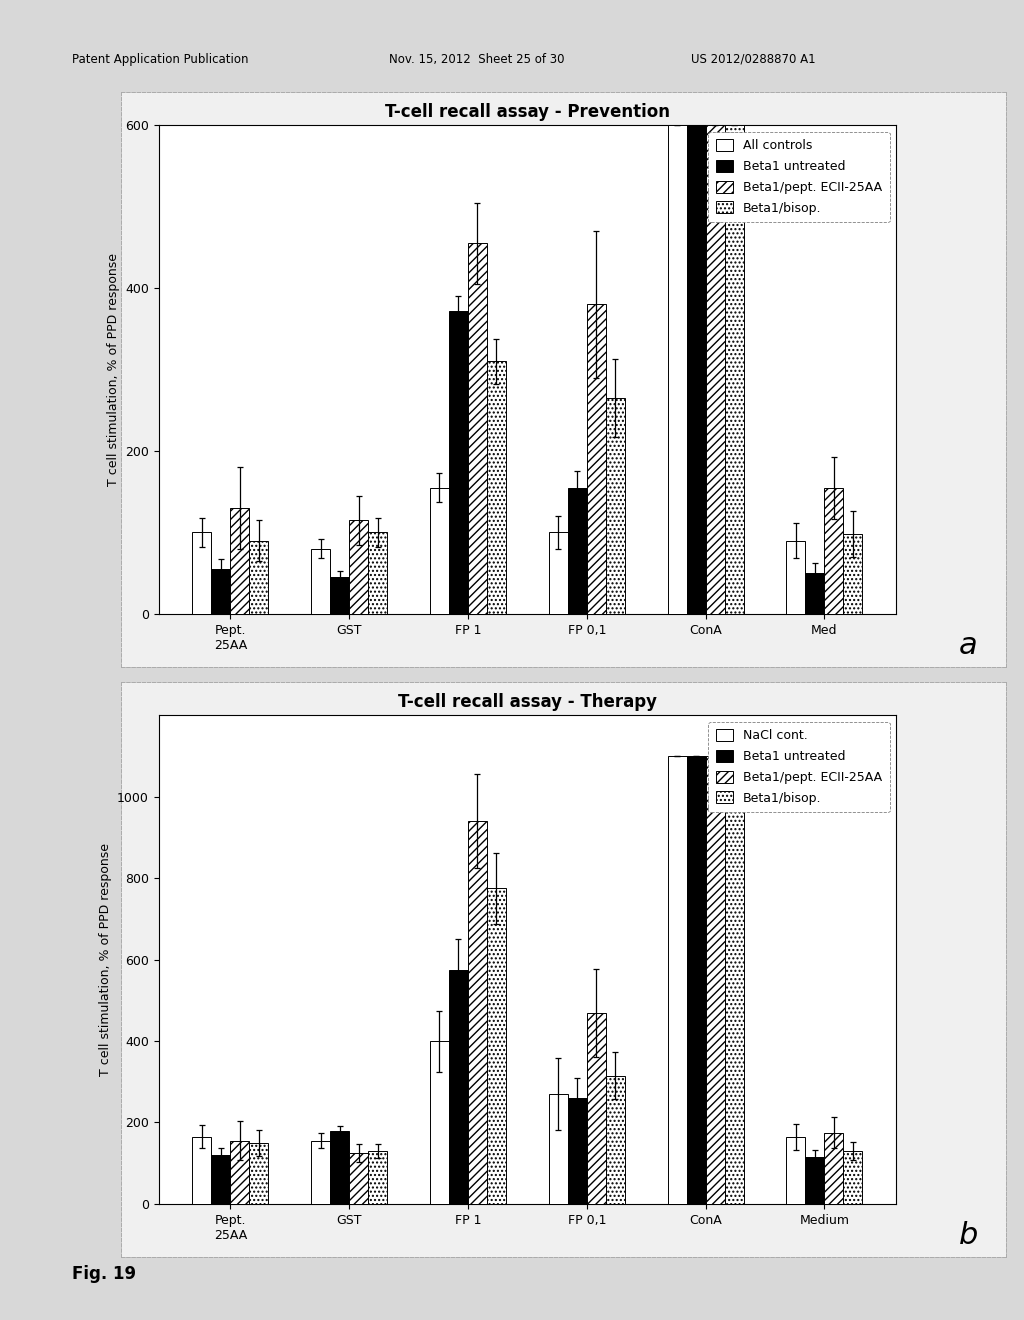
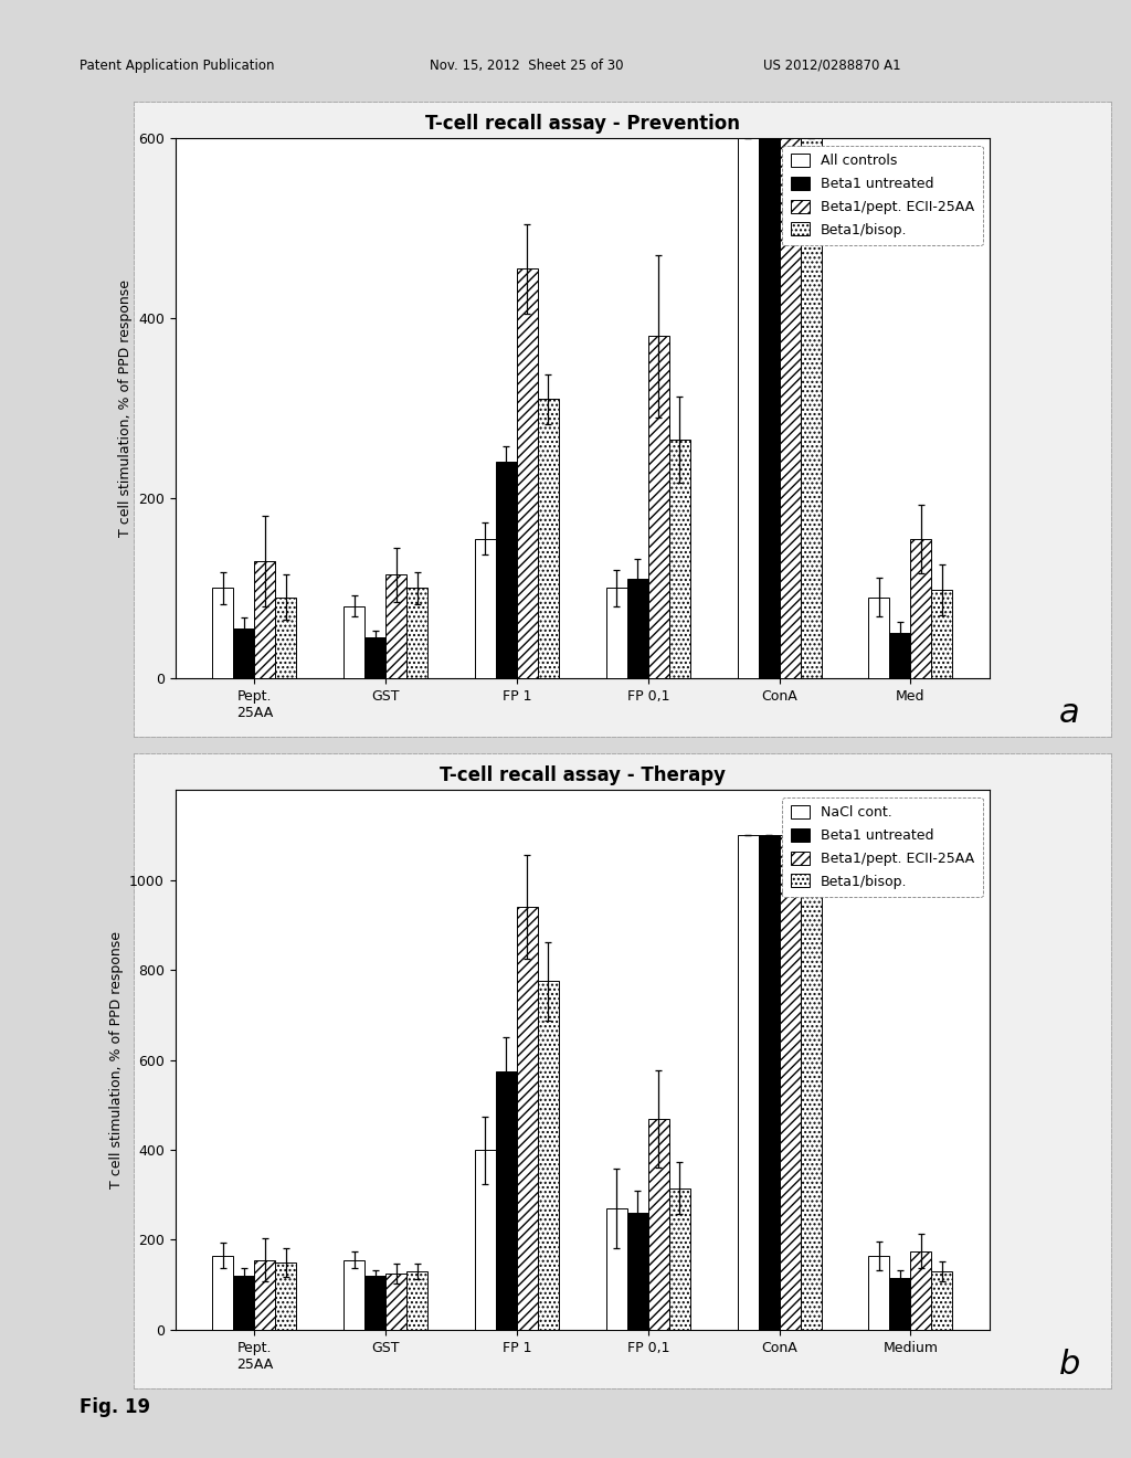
T-cell recall assay - Prevention/Beta1 untreated/FP 1: 372 -> 240
T-cell recall assay - Prevention/Beta1 untreated/FP 0,1: 154 -> 110
T-cell recall assay - Therapy/Beta1 untreated/GST: 180 -> 120
